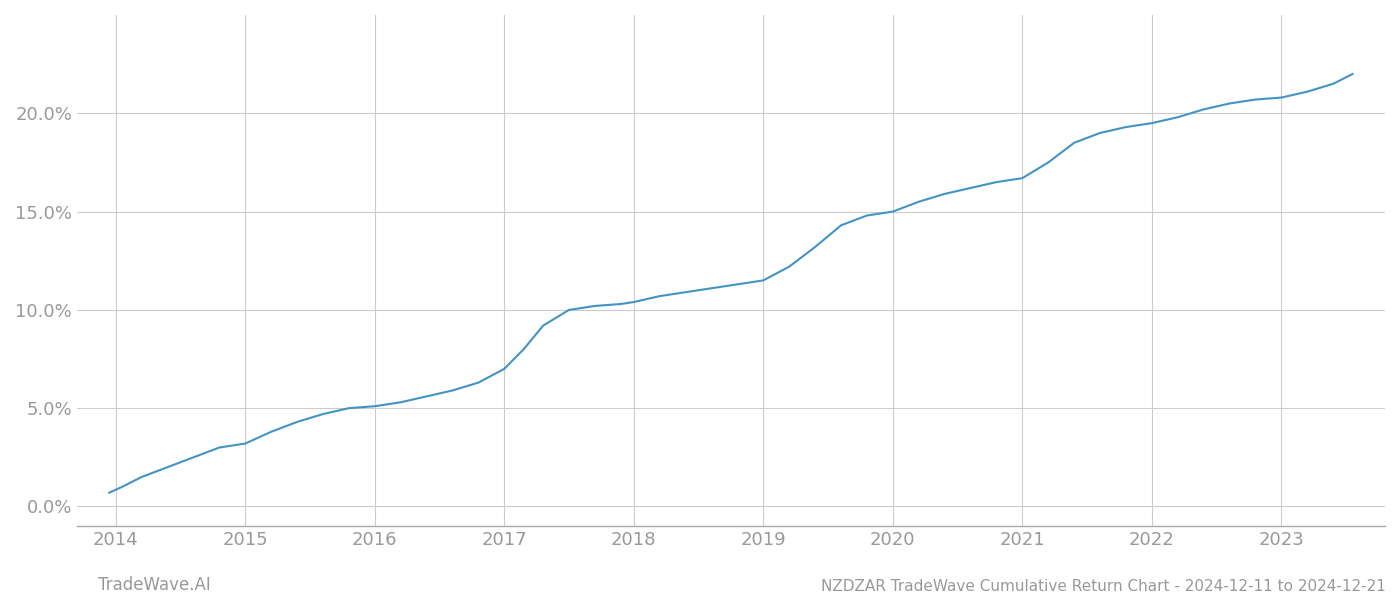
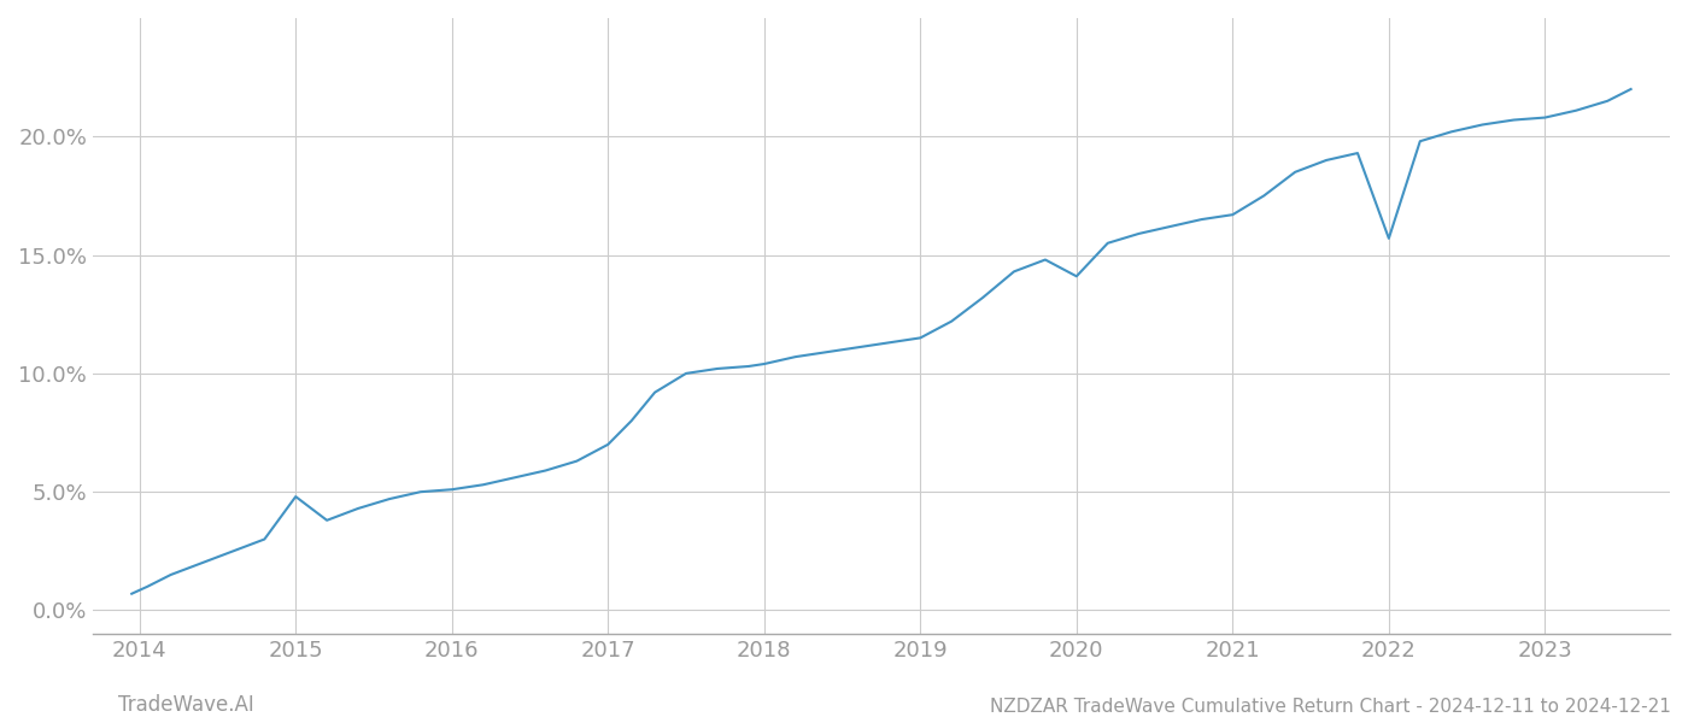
2015: 3.2% -> 4.8%
2020: 15.0% -> 14.1%
2022: 19.5% -> 15.7%
